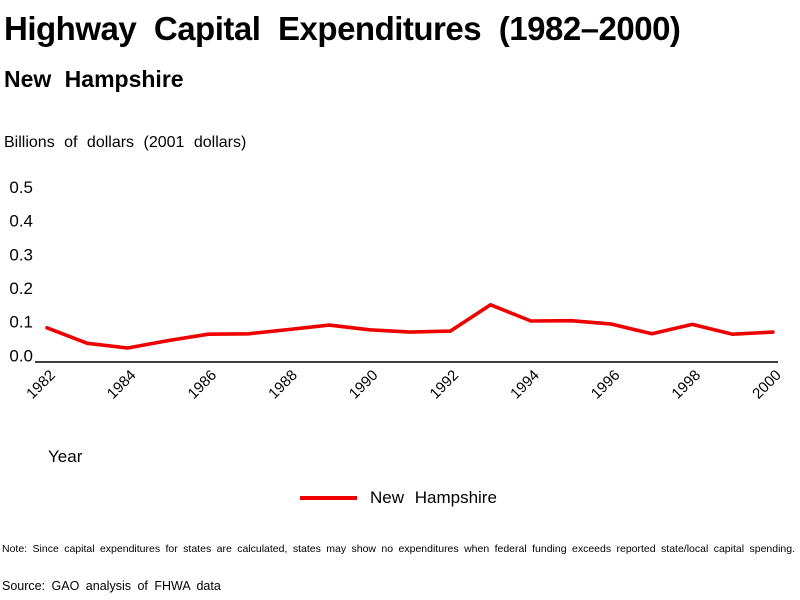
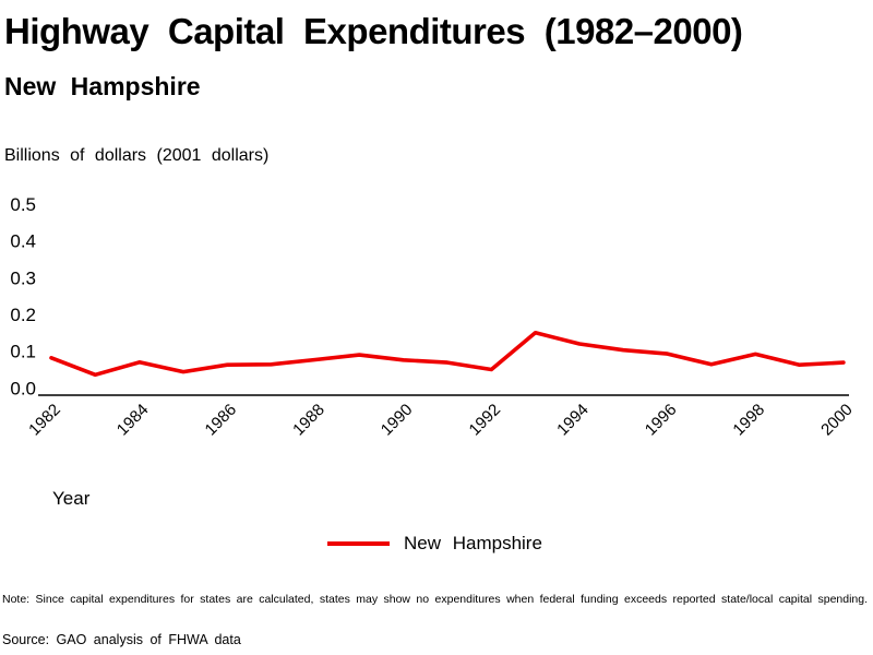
1984: 0.02 -> 0.07
1992: 0.07 -> 0.05
1994: 0.10 -> 0.12
